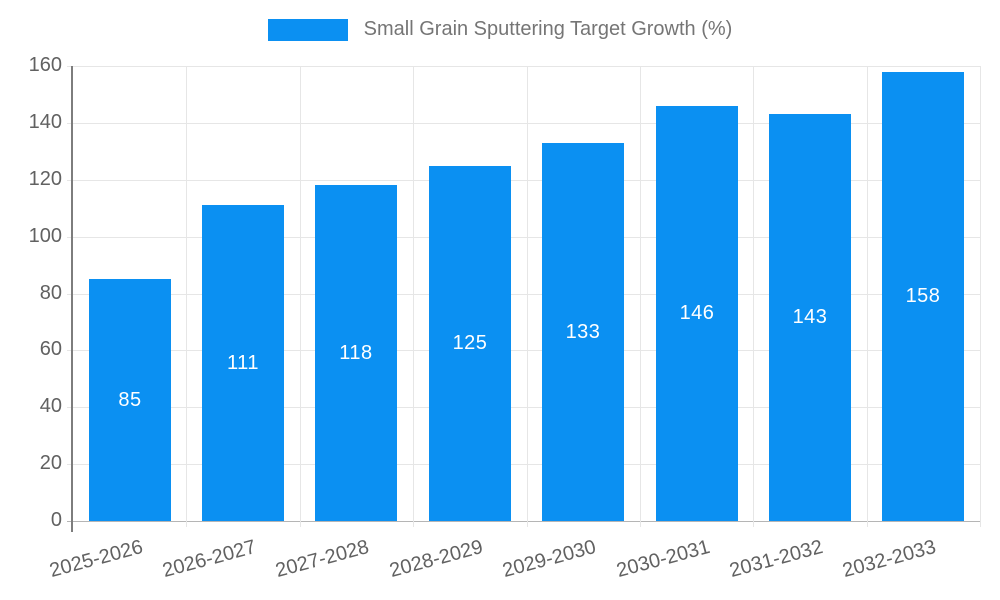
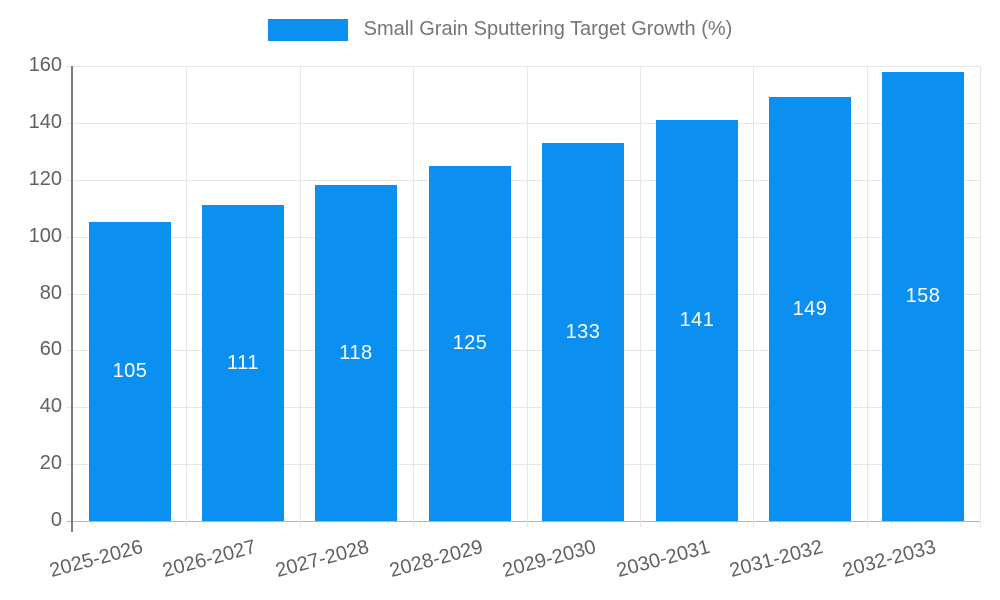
2025-2026: 85 -> 105
2030-2031: 146 -> 141
2031-2032: 143 -> 149
